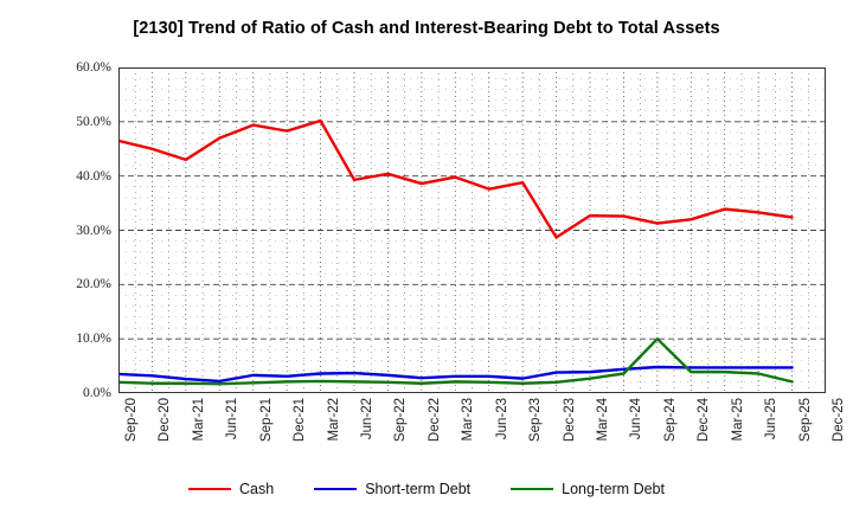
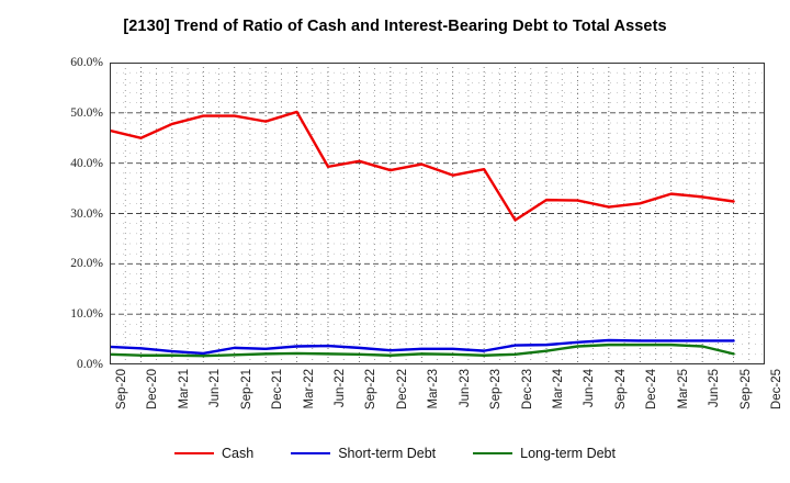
Cash/Mar-21: 43% -> 48%
Cash/Jun-21: 47% -> 49%
Long-term Debt/Sep-24: 10% -> 4%
